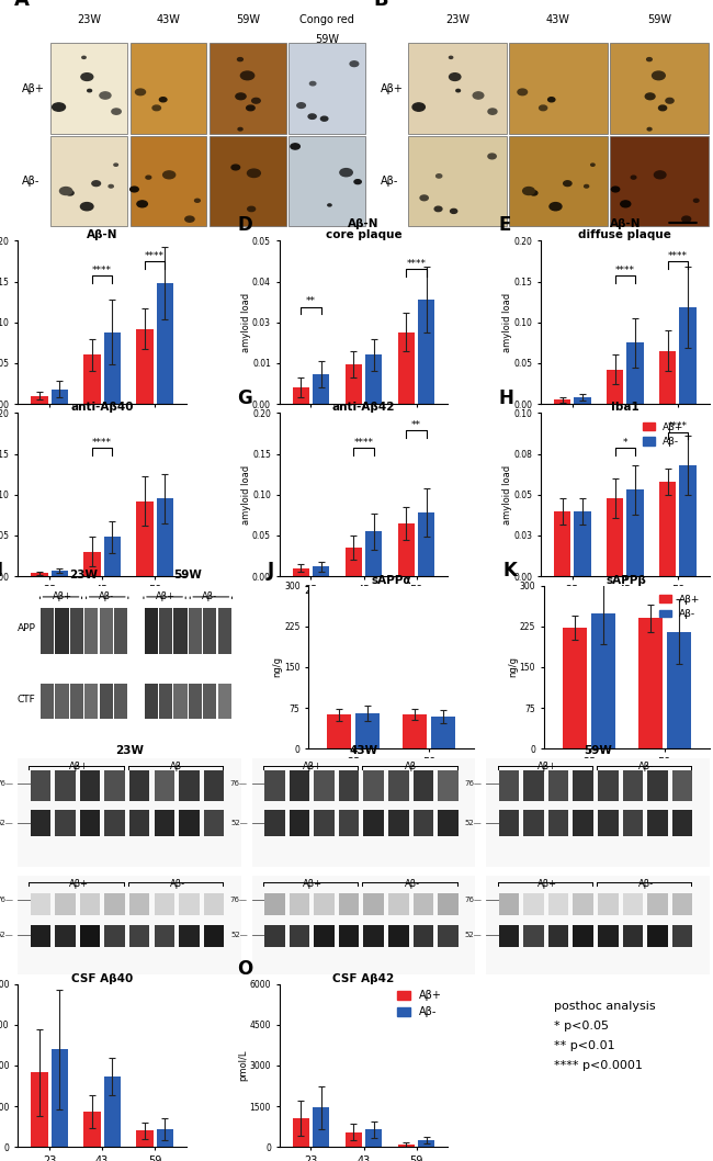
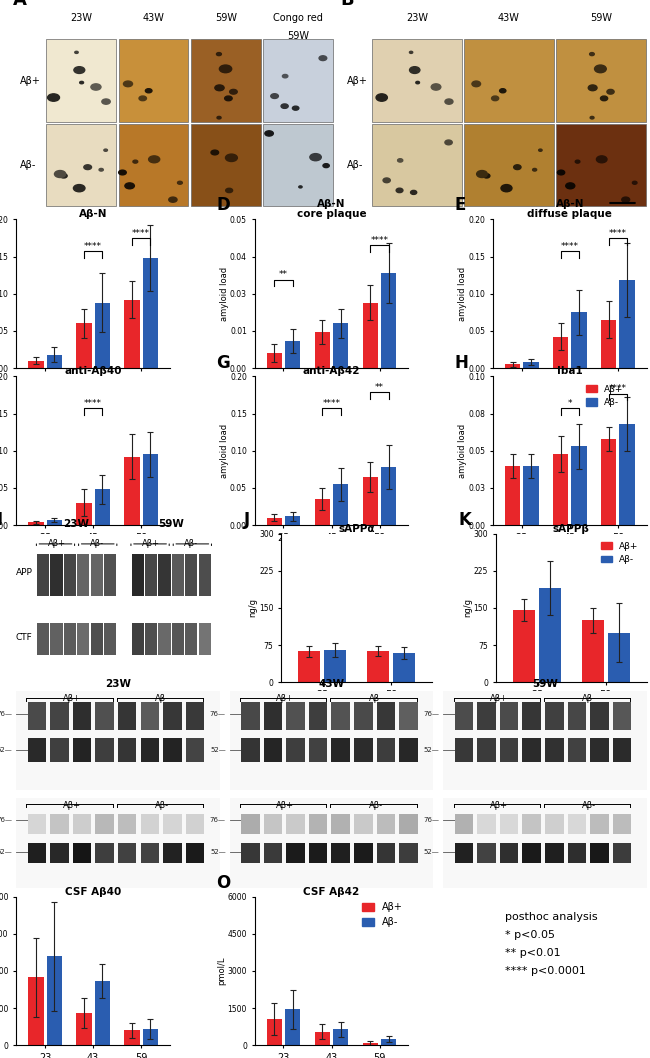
sAPPβ/Aβ+/23: 222 -> 145
sAPPβ/Aβ-/23: 248 -> 190
sAPPβ/Aβ+/59: 240 -> 125
sAPPβ/Aβ-/59: 215 -> 100
